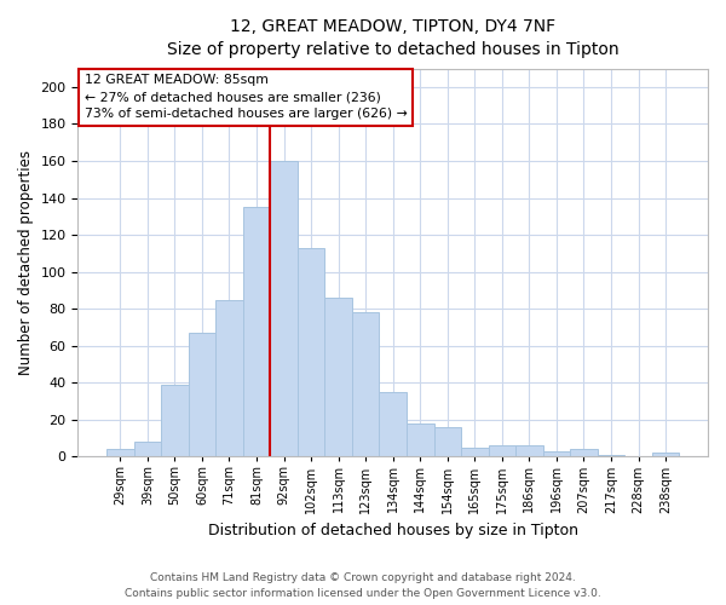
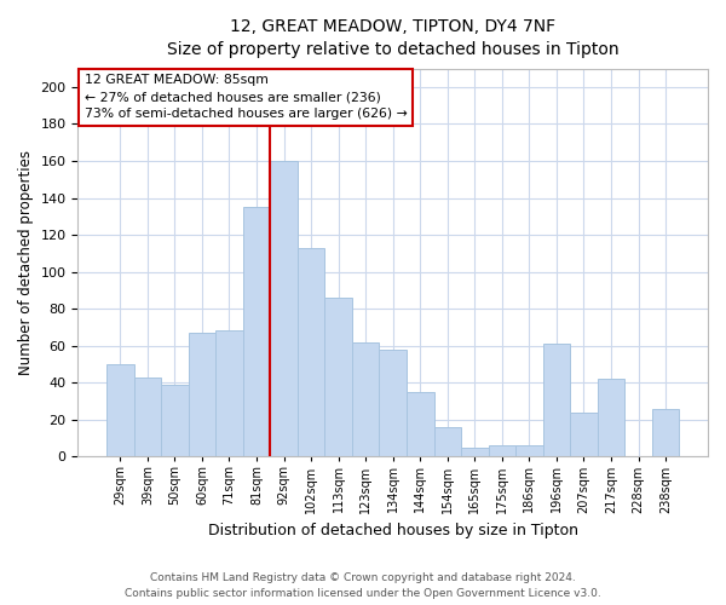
29sqm: 4 -> 50
39sqm: 8 -> 43
71sqm: 85 -> 68
123sqm: 78 -> 62
134sqm: 35 -> 58
144sqm: 18 -> 35
196sqm: 3 -> 61
207sqm: 4 -> 24
217sqm: 1 -> 42
238sqm: 2 -> 26
